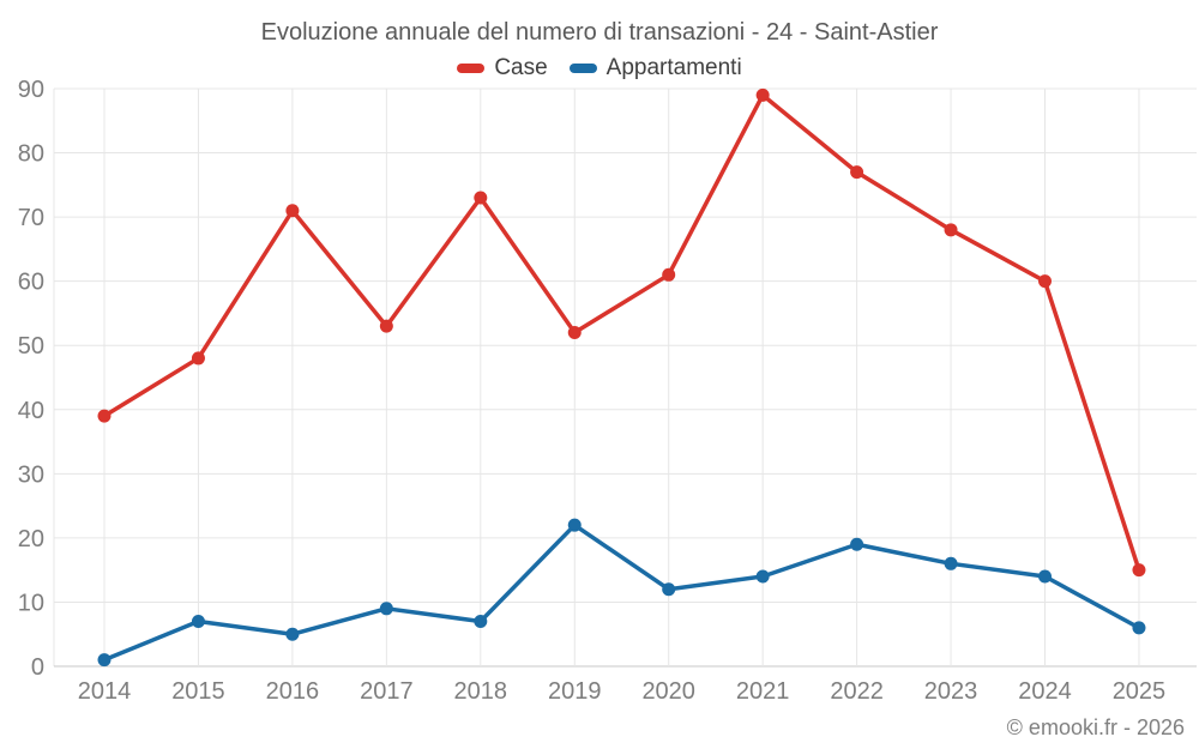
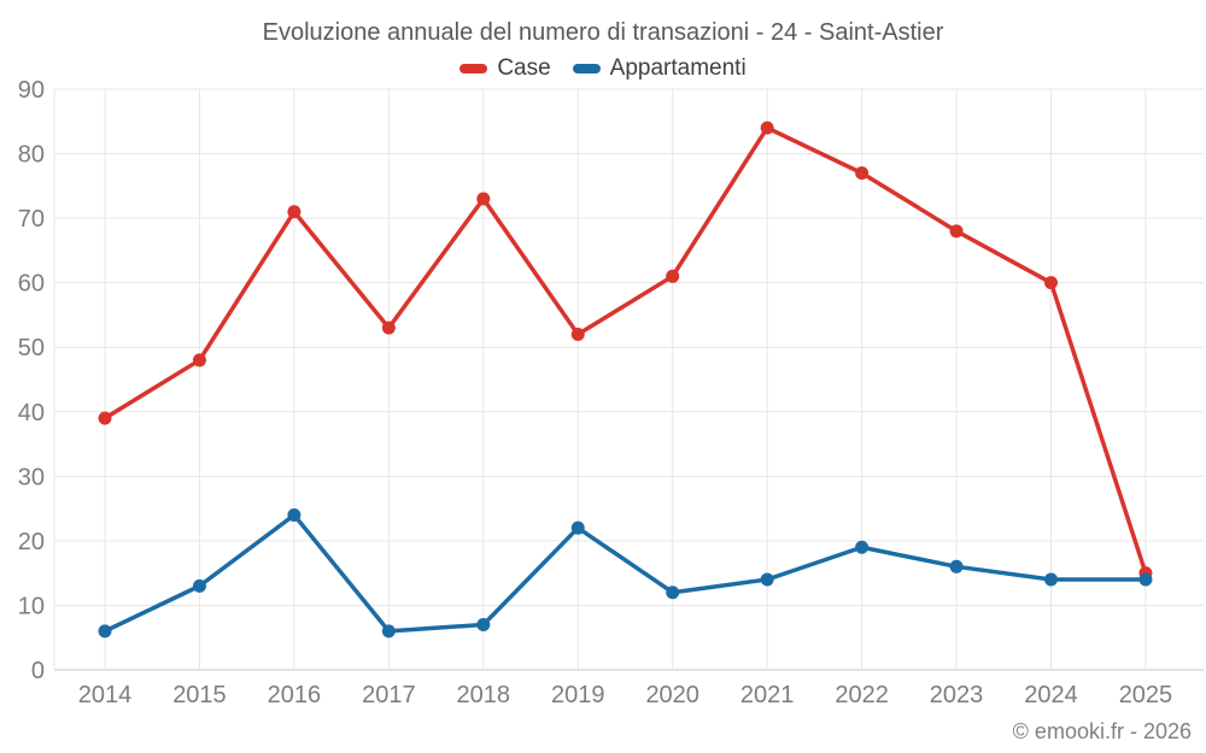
Appartamenti/2014: 1 -> 6
Appartamenti/2015: 7 -> 13
Appartamenti/2016: 5 -> 24
Appartamenti/2017: 9 -> 6
Case/2021: 89 -> 84
Appartamenti/2025: 6 -> 14
